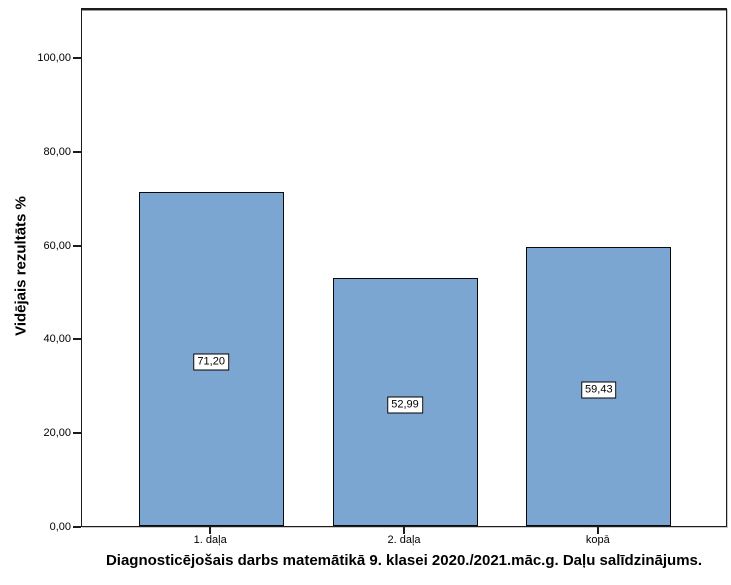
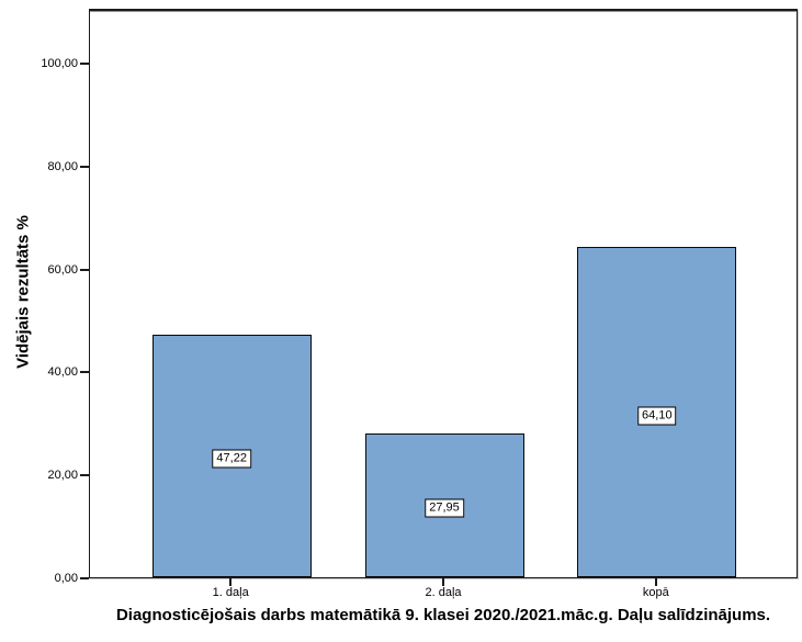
1. daļa: 71,20 -> 47,22
2. daļa: 52,99 -> 27,95
kopā: 59,43 -> 64,10
